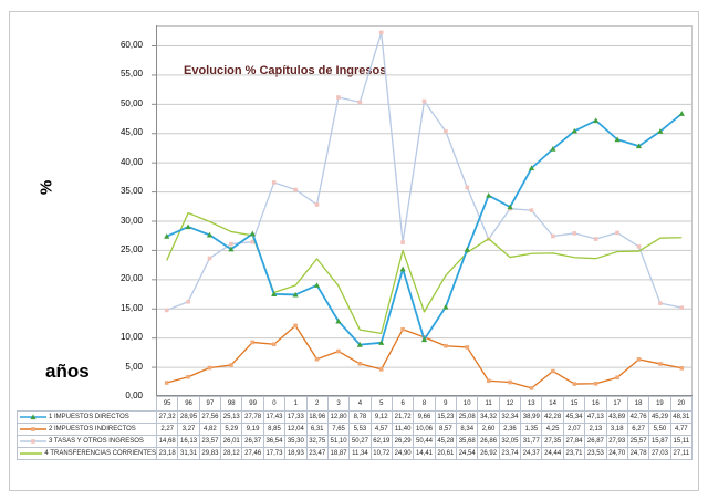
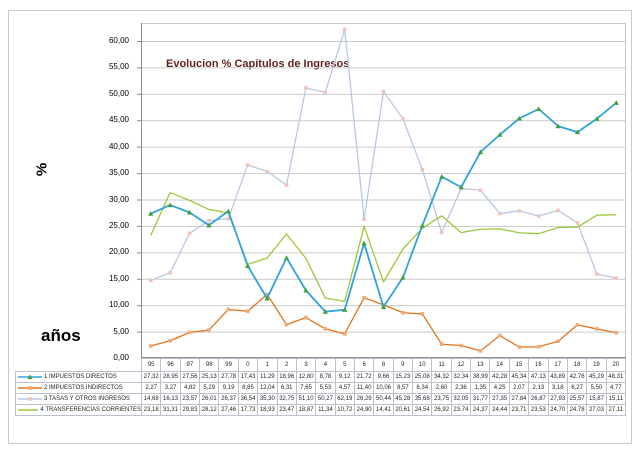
1 IMPUESTOS DIRECTOS/1: 17,33 -> 11,29
3 TASAS Y OTROS INGRESOS/11: 26,86 -> 23,75
